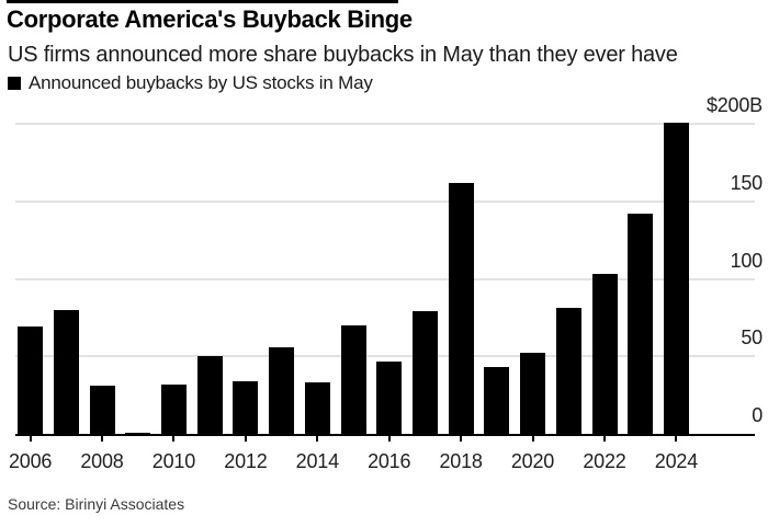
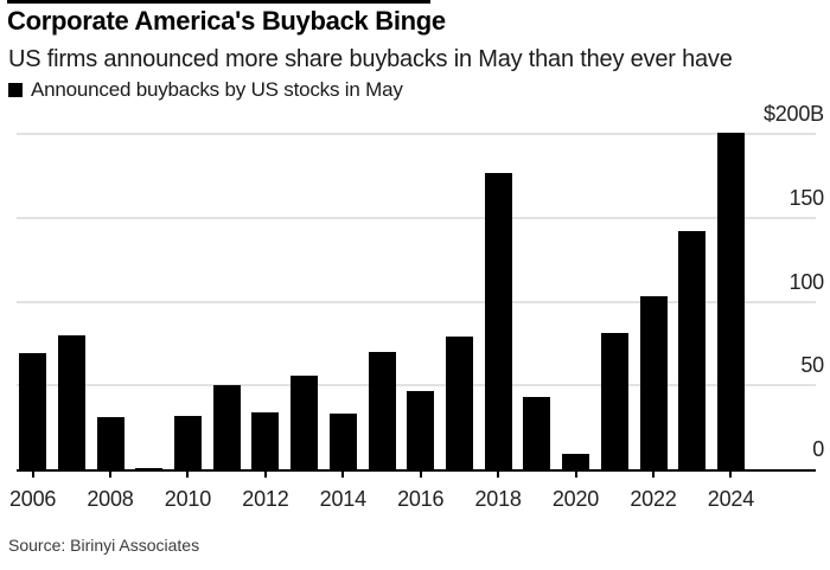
2018: $162B -> $177B
2020: $52B -> $9B
